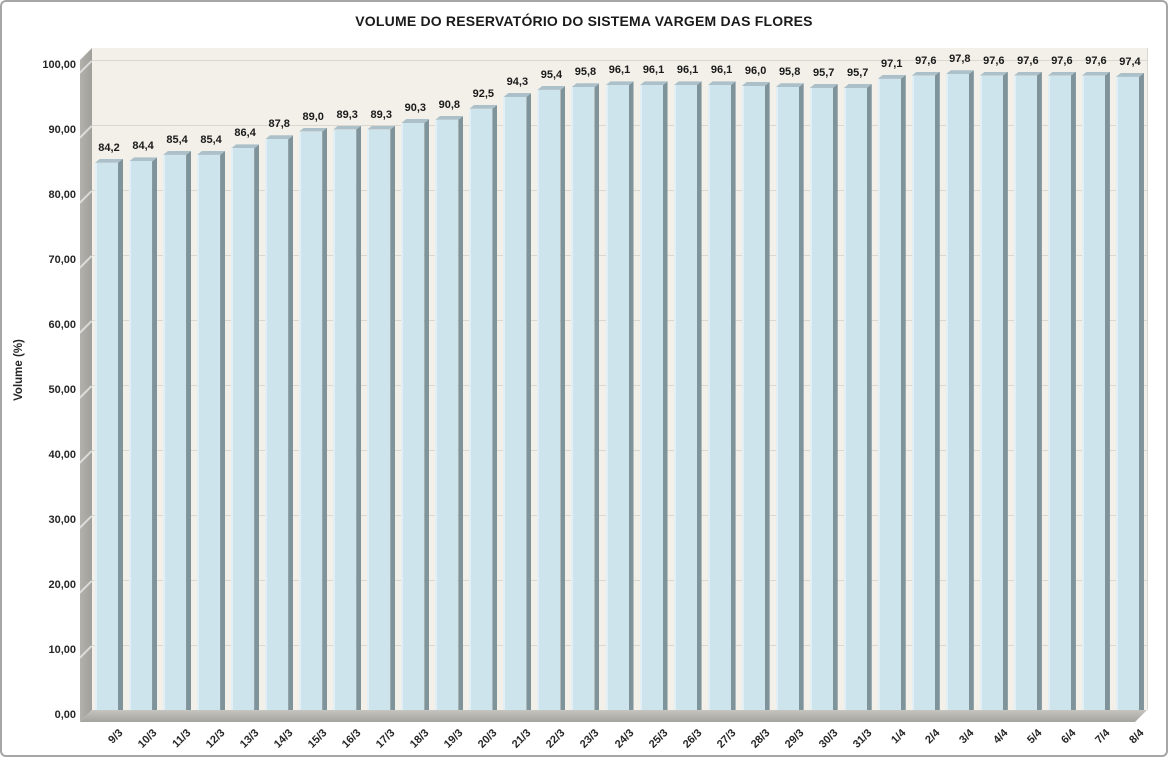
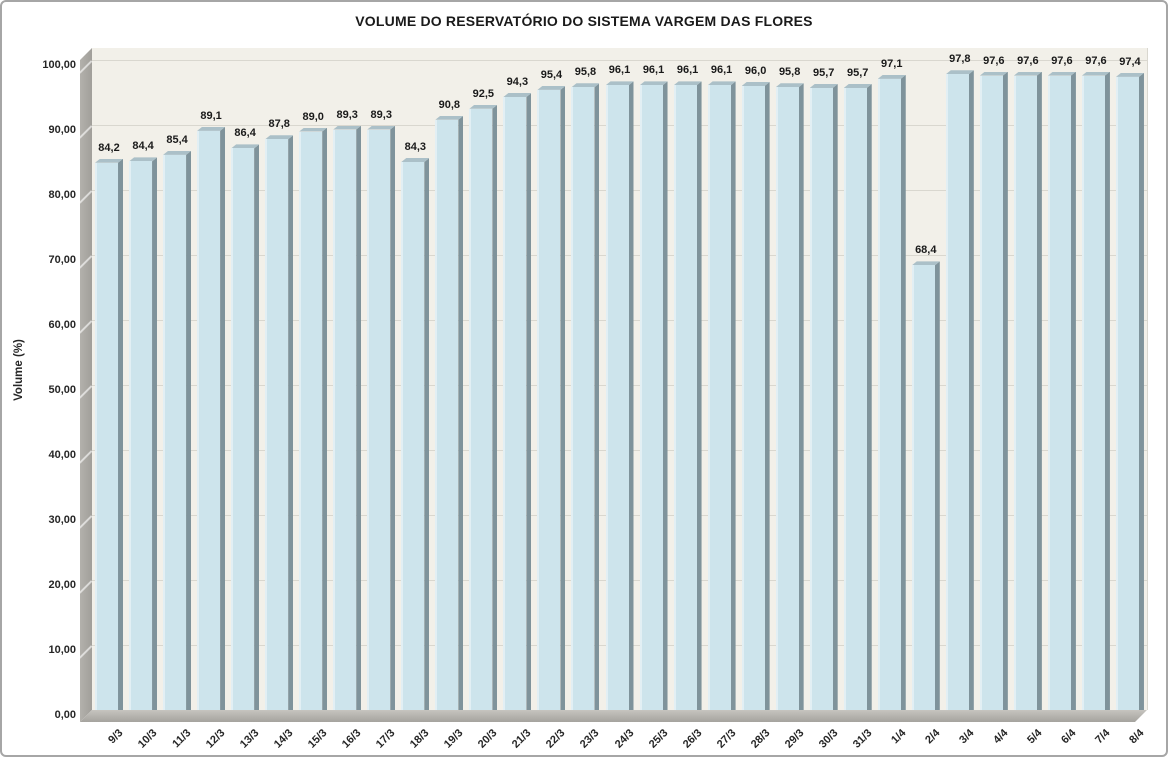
12/3: 85,4 -> 89,1
18/3: 90,3 -> 84,3
2/4: 97,6 -> 68,4
